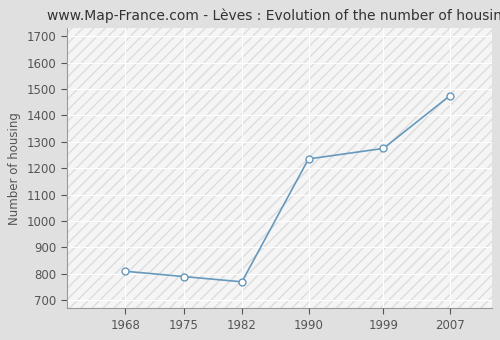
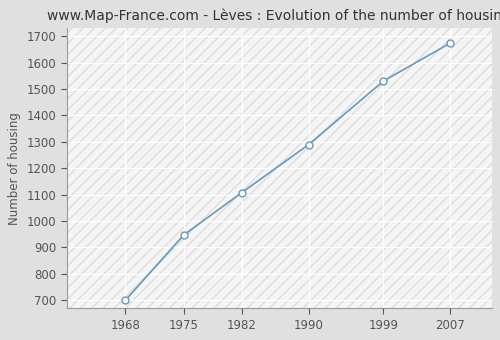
1968: 810 -> 700
1975: 790 -> 947
1982: 770 -> 1108
1990: 1235 -> 1289
1999: 1275 -> 1530
2007: 1475 -> 1673
